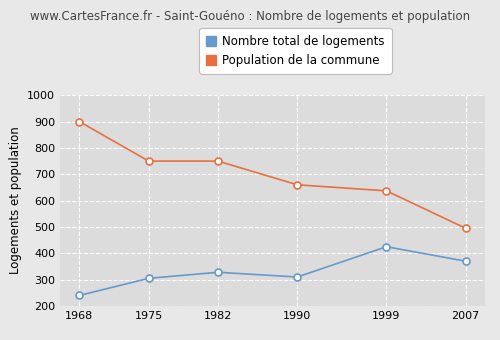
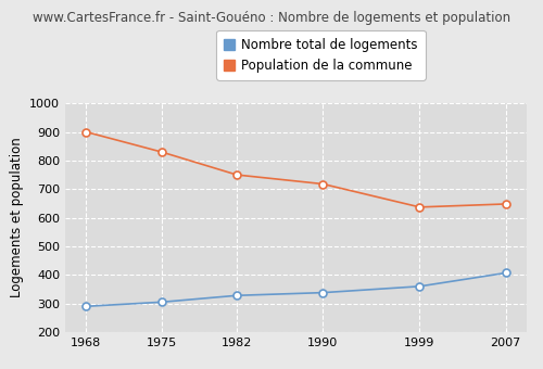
Nombre total de logements/1968: 240 -> 290
Population de la commune/1975: 750 -> 830
Nombre total de logements/1990: 310 -> 338
Population de la commune/1990: 660 -> 718
Nombre total de logements/1999: 425 -> 360
Nombre total de logements/2007: 370 -> 407
Population de la commune/2007: 495 -> 648
